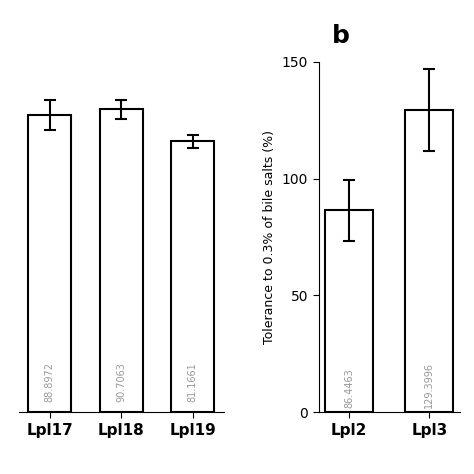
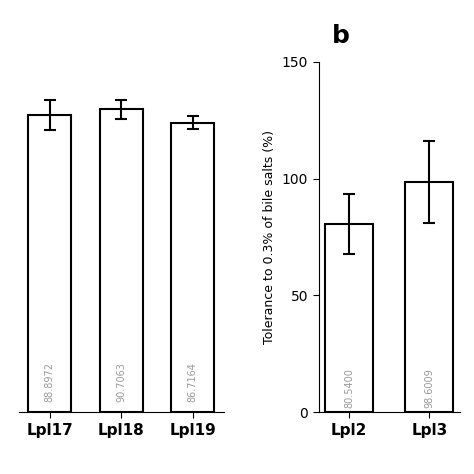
Lpl19: 81.1661 -> 86.7164
Lpl2: 86.4463 -> 80.5400
Lpl3: 129.3996 -> 98.6009
